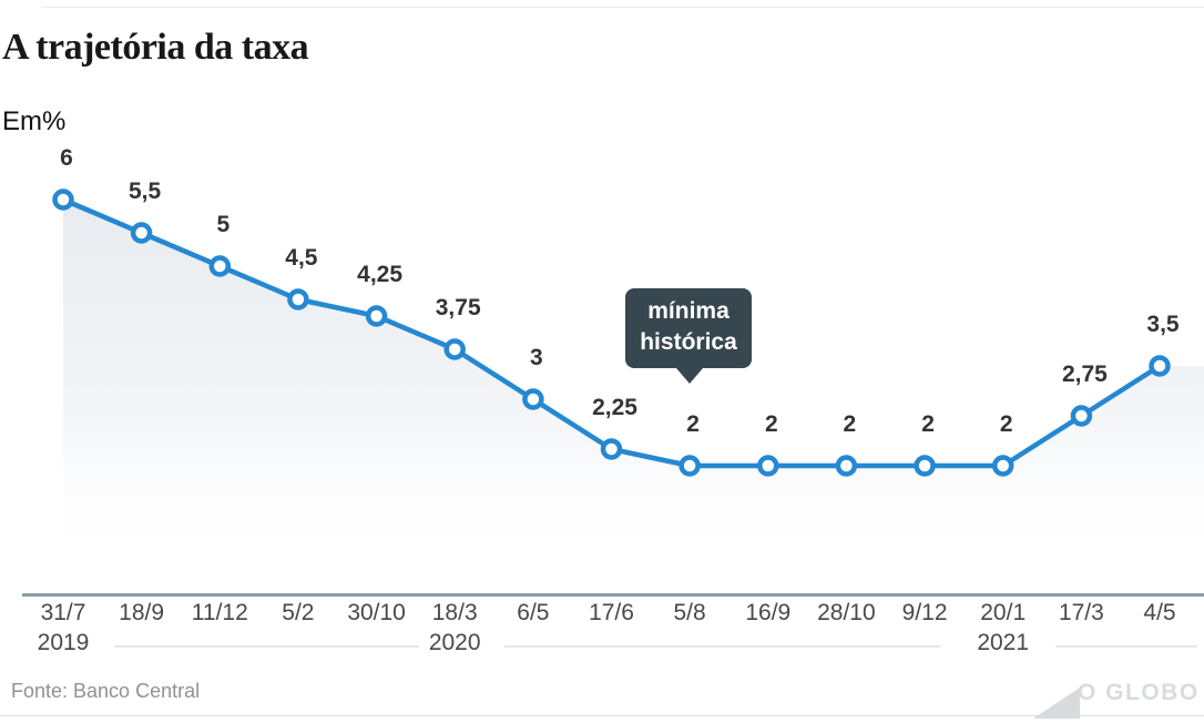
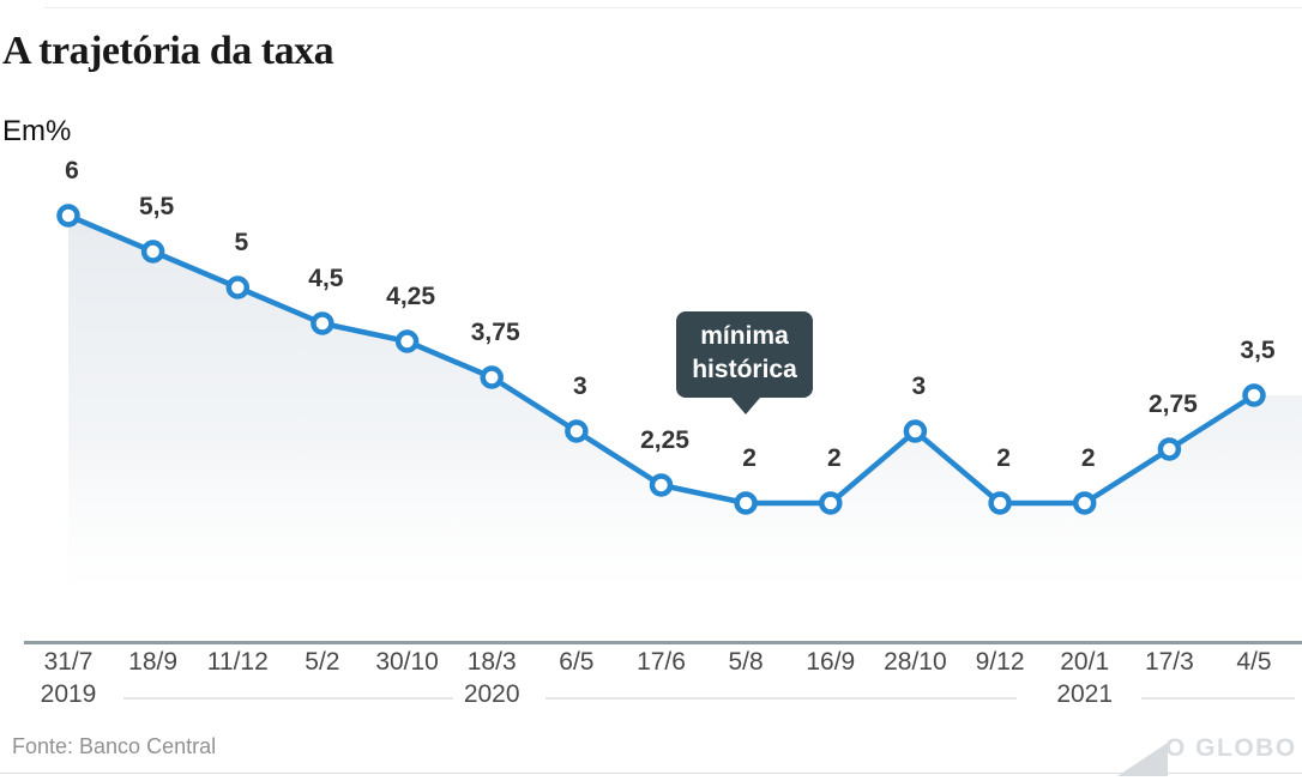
28/10: 2 -> 3
